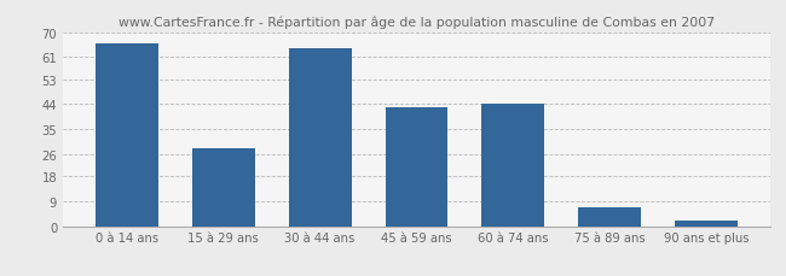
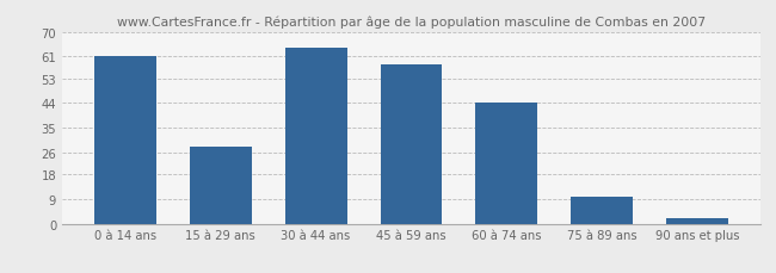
0 à 14 ans: 66 -> 61
45 à 59 ans: 43 -> 58
75 à 89 ans: 7 -> 10
